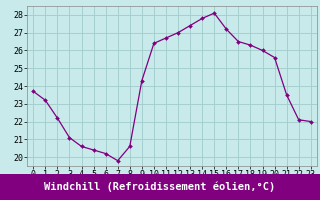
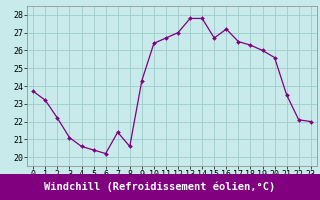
7: 19.8 -> 21.4
13: 27.4 -> 27.8
15: 28.1 -> 26.7
